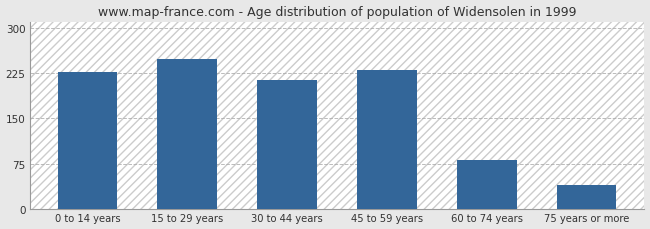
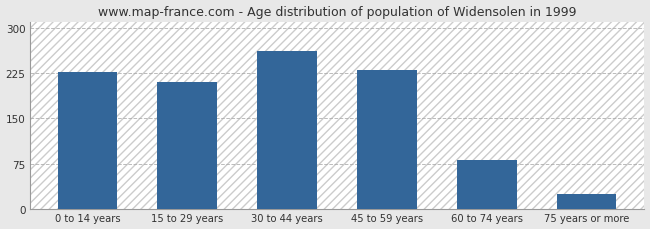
15 to 29 years: 248 -> 210
30 to 44 years: 214 -> 262
75 years or more: 40 -> 25
